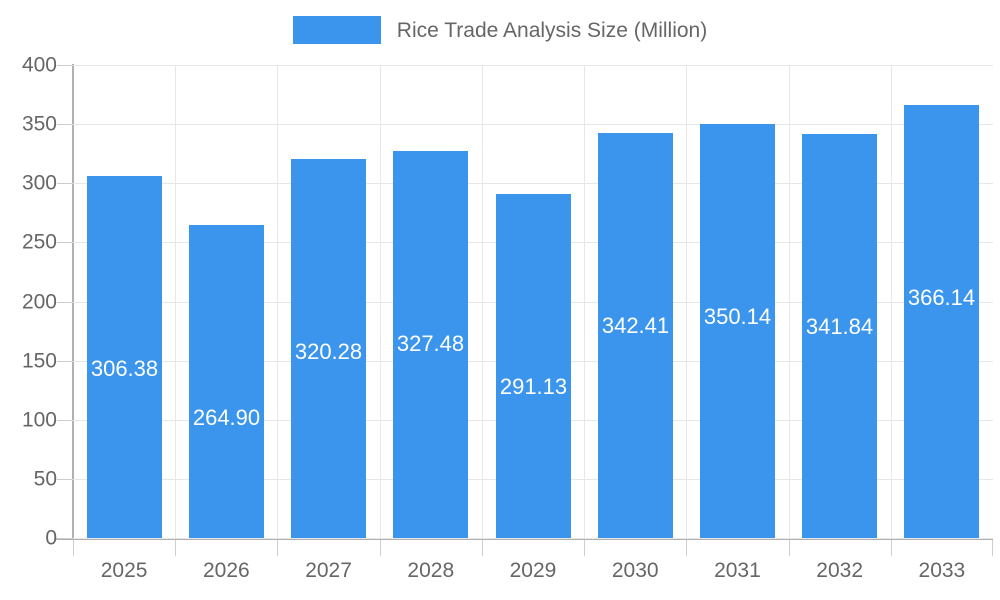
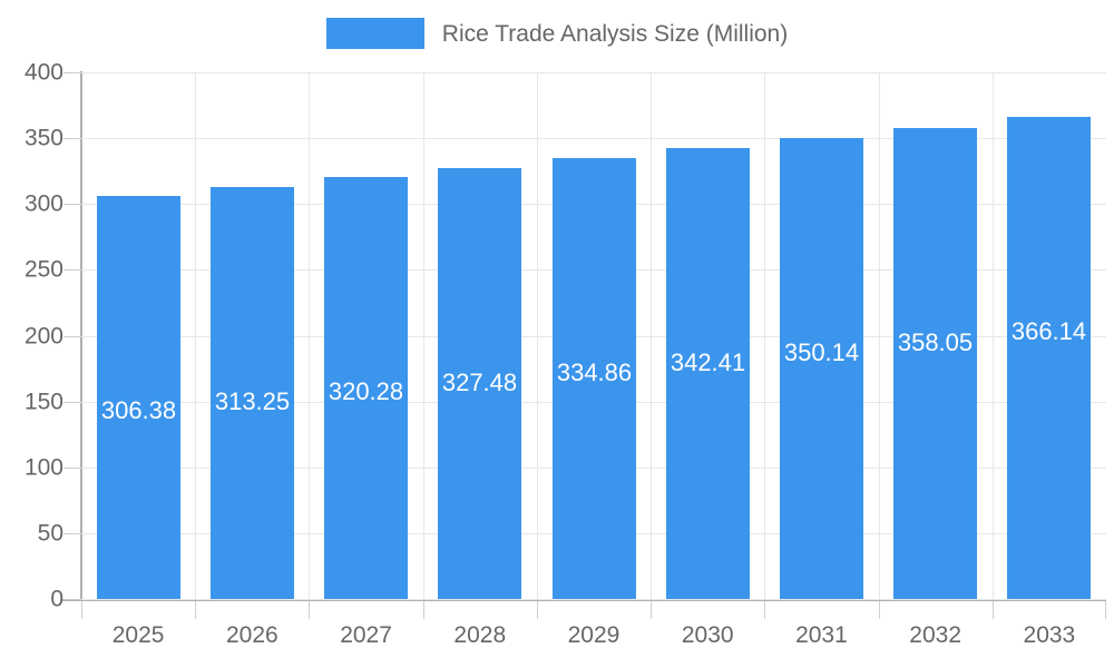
2026: 264.90 -> 313.25
2029: 291.13 -> 334.86
2032: 341.84 -> 358.05
